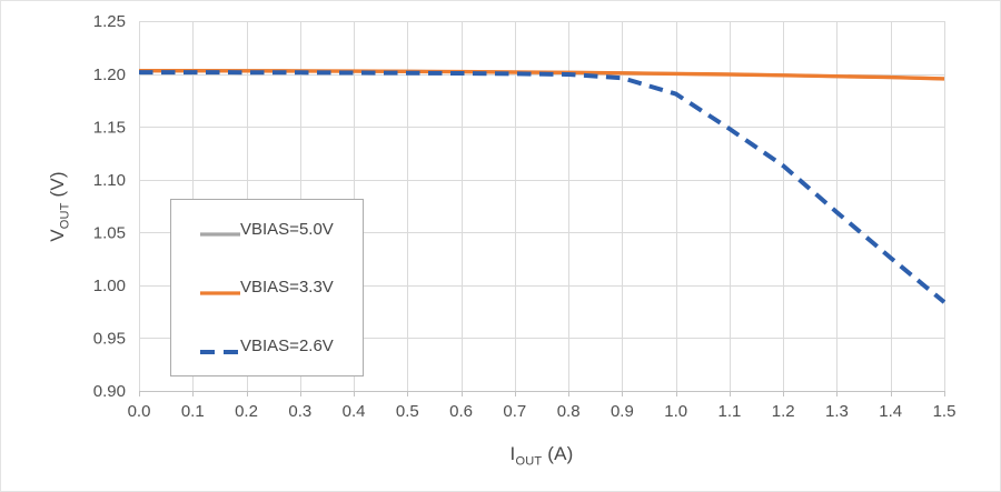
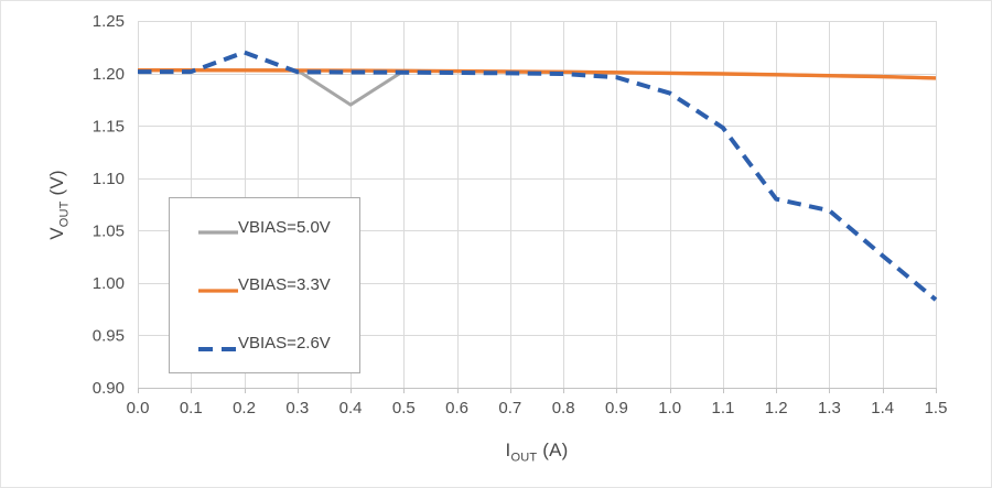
VBIAS=2.6V/0.2: 1.20 -> 1.22
VBIAS=5.0V/0.4: 1.20 -> 1.17
VBIAS=2.6V/1.2: 1.11 -> 1.08
